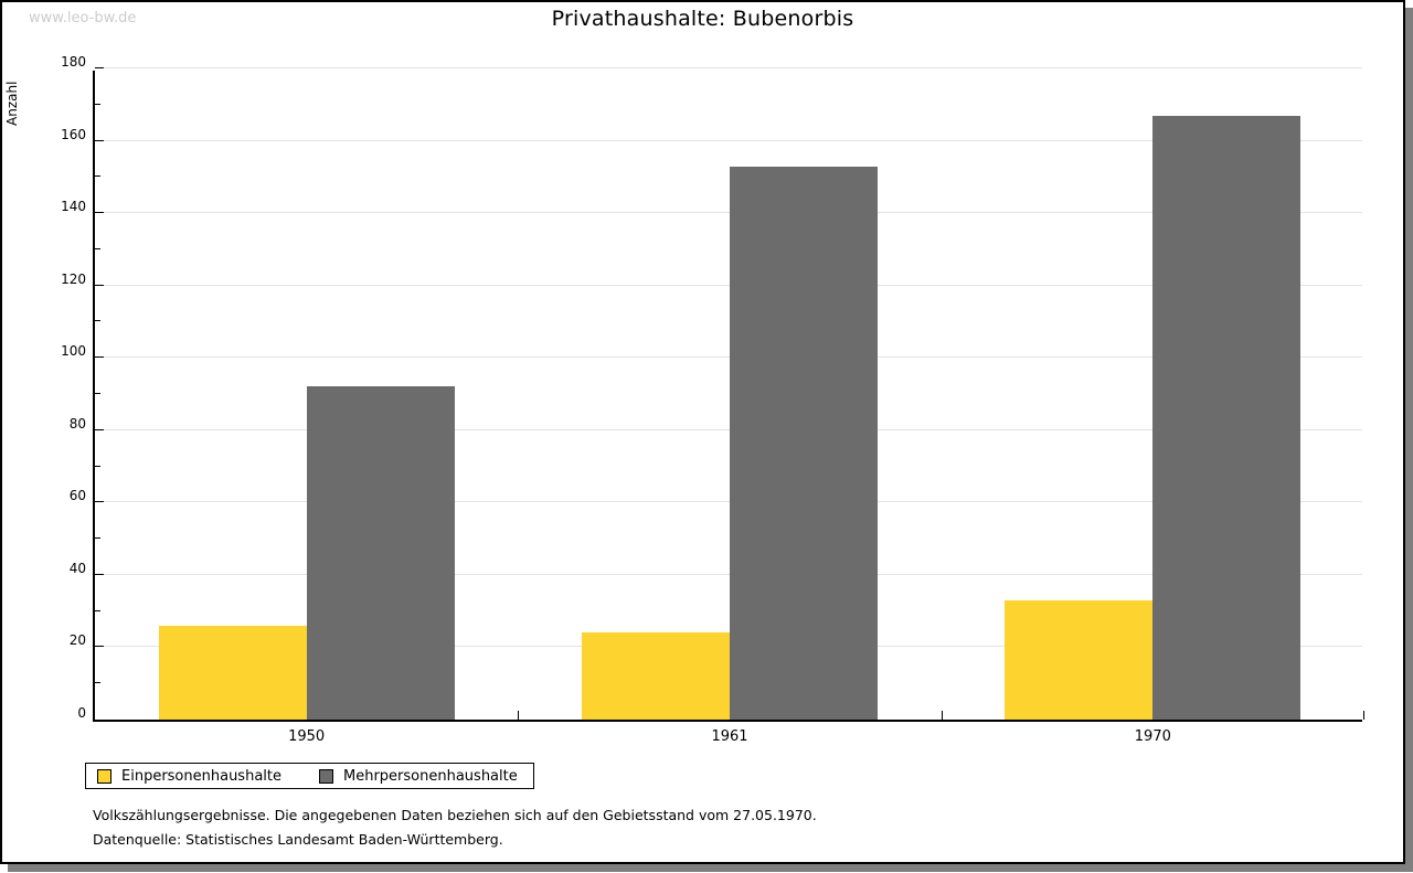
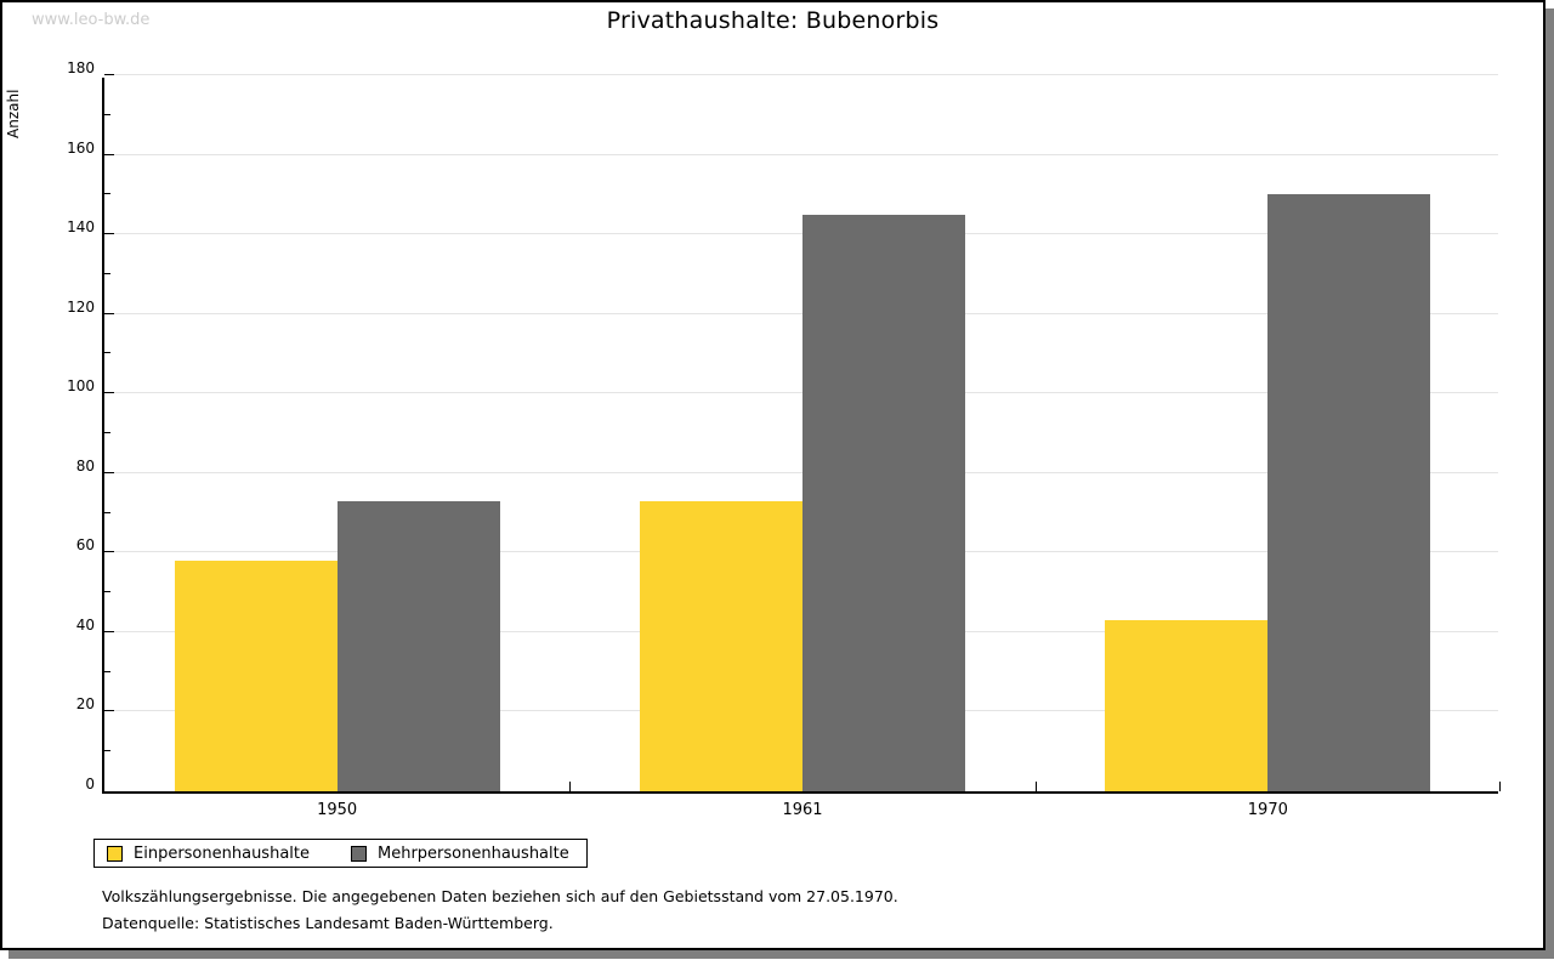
Einpersonenhaushalte/1950: 26 -> 58
Mehrpersonenhaushalte/1950: 92 -> 73
Einpersonenhaushalte/1961: 24 -> 73
Mehrpersonenhaushalte/1961: 153 -> 145
Einpersonenhaushalte/1970: 33 -> 43
Mehrpersonenhaushalte/1970: 167 -> 150
